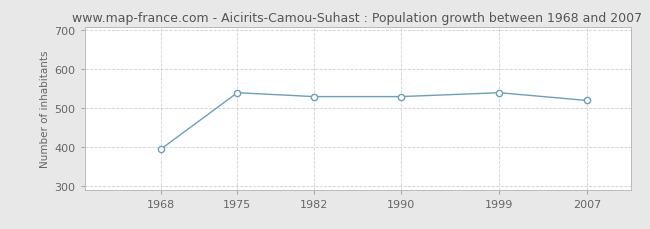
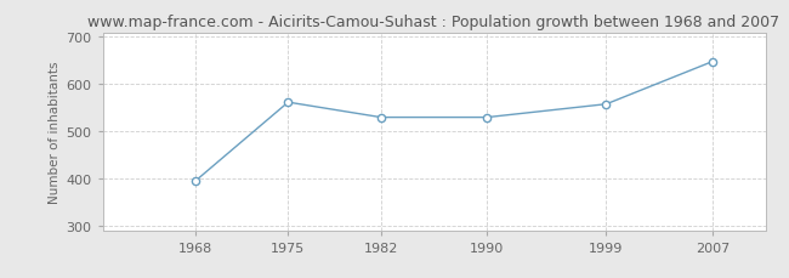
1975: 540 -> 562
1999: 540 -> 558
2007: 520 -> 648
